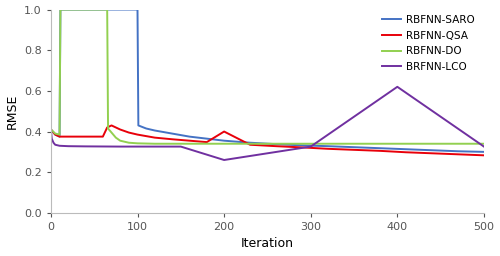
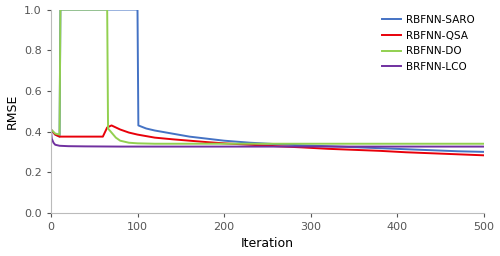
RBFNN-QSA/200: 0.400 -> 0.342
BRFNN-LCO/200: 0.260 -> 0.326
BRFNN-LCO/400: 0.620 -> 0.326
